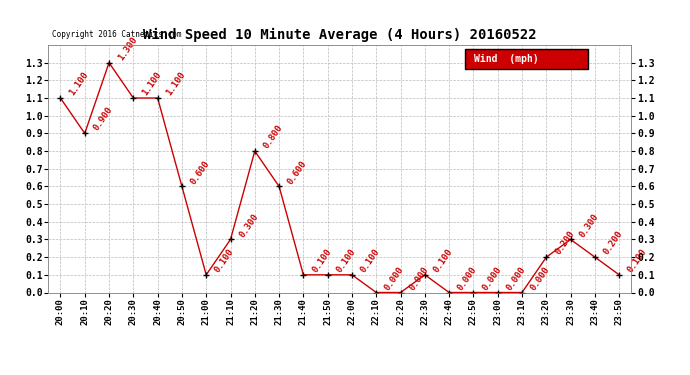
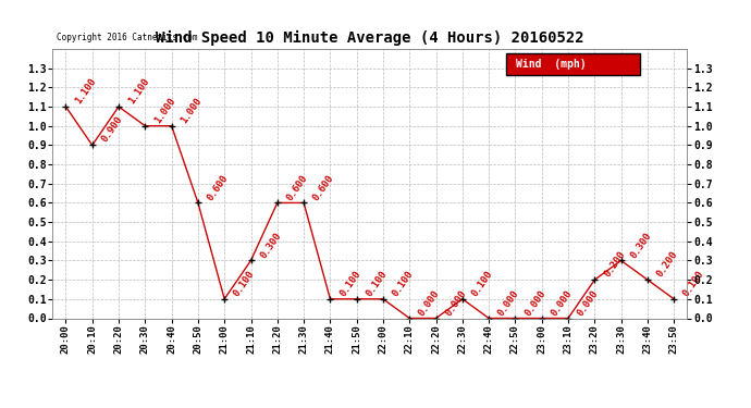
20:20: 1.3 -> 1.1
20:30: 1.100 -> 1.000
20:40: 1.100 -> 1.000
21:20: 0.800 -> 0.600
